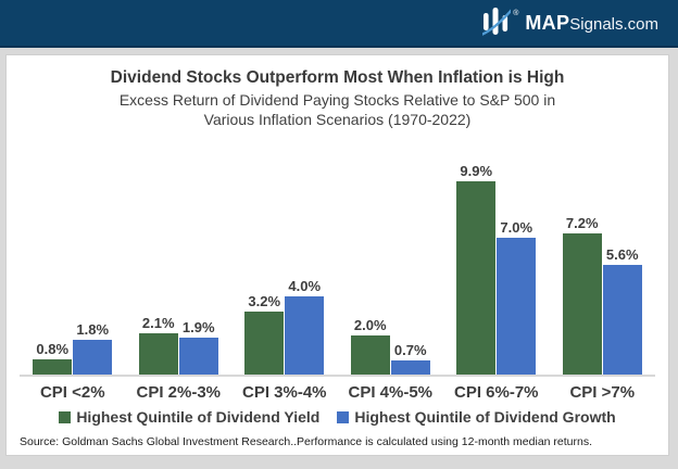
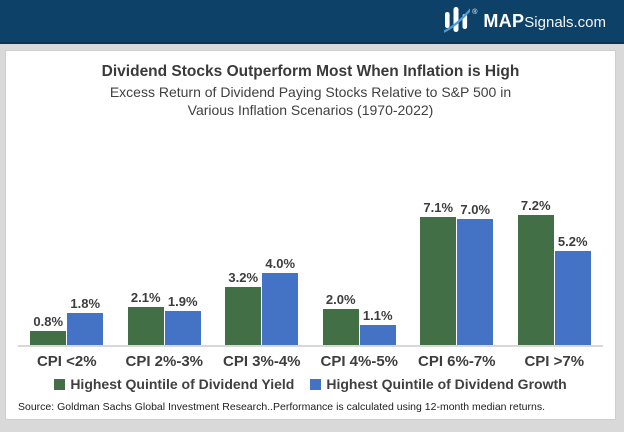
Highest Quintile of Dividend Growth/CPI 4%-5%: 0.7% -> 1.1%
Highest Quintile of Dividend Yield/CPI 6%-7%: 9.9% -> 7.1%
Highest Quintile of Dividend Growth/CPI >7%: 5.6% -> 5.2%
